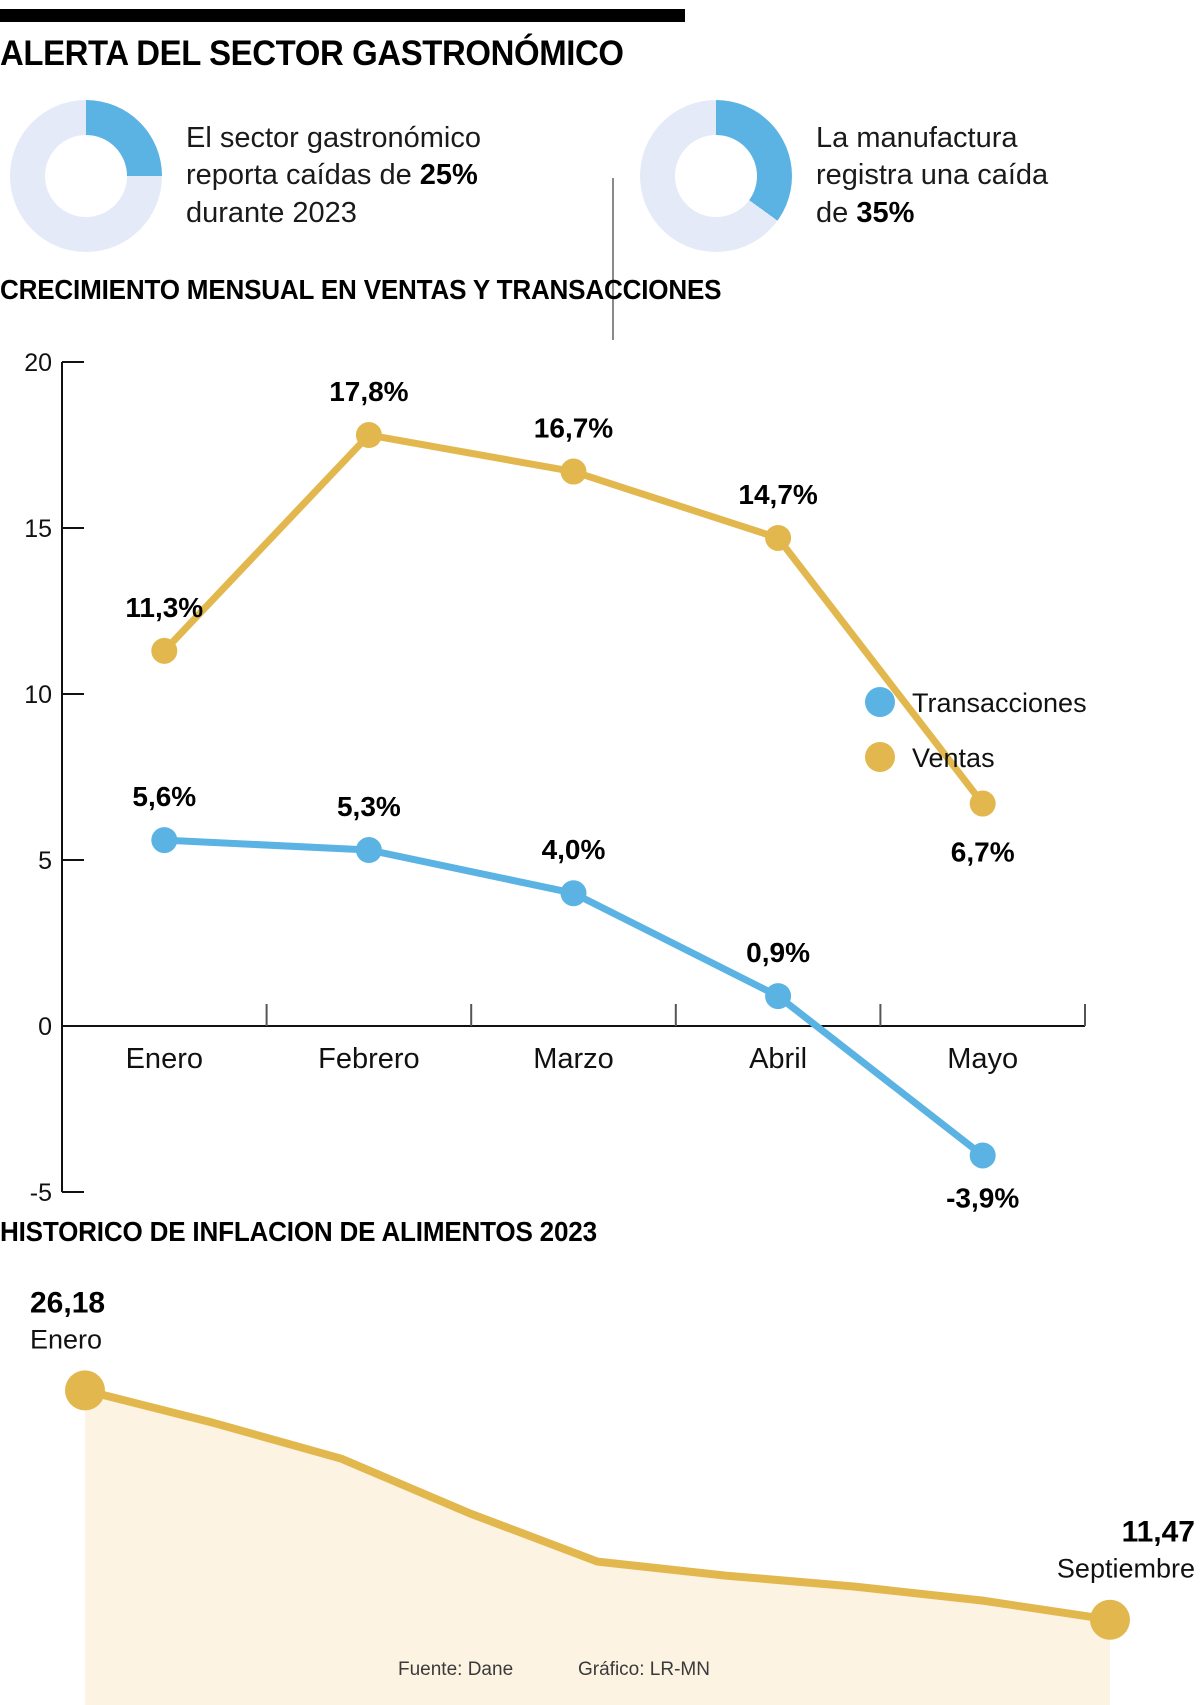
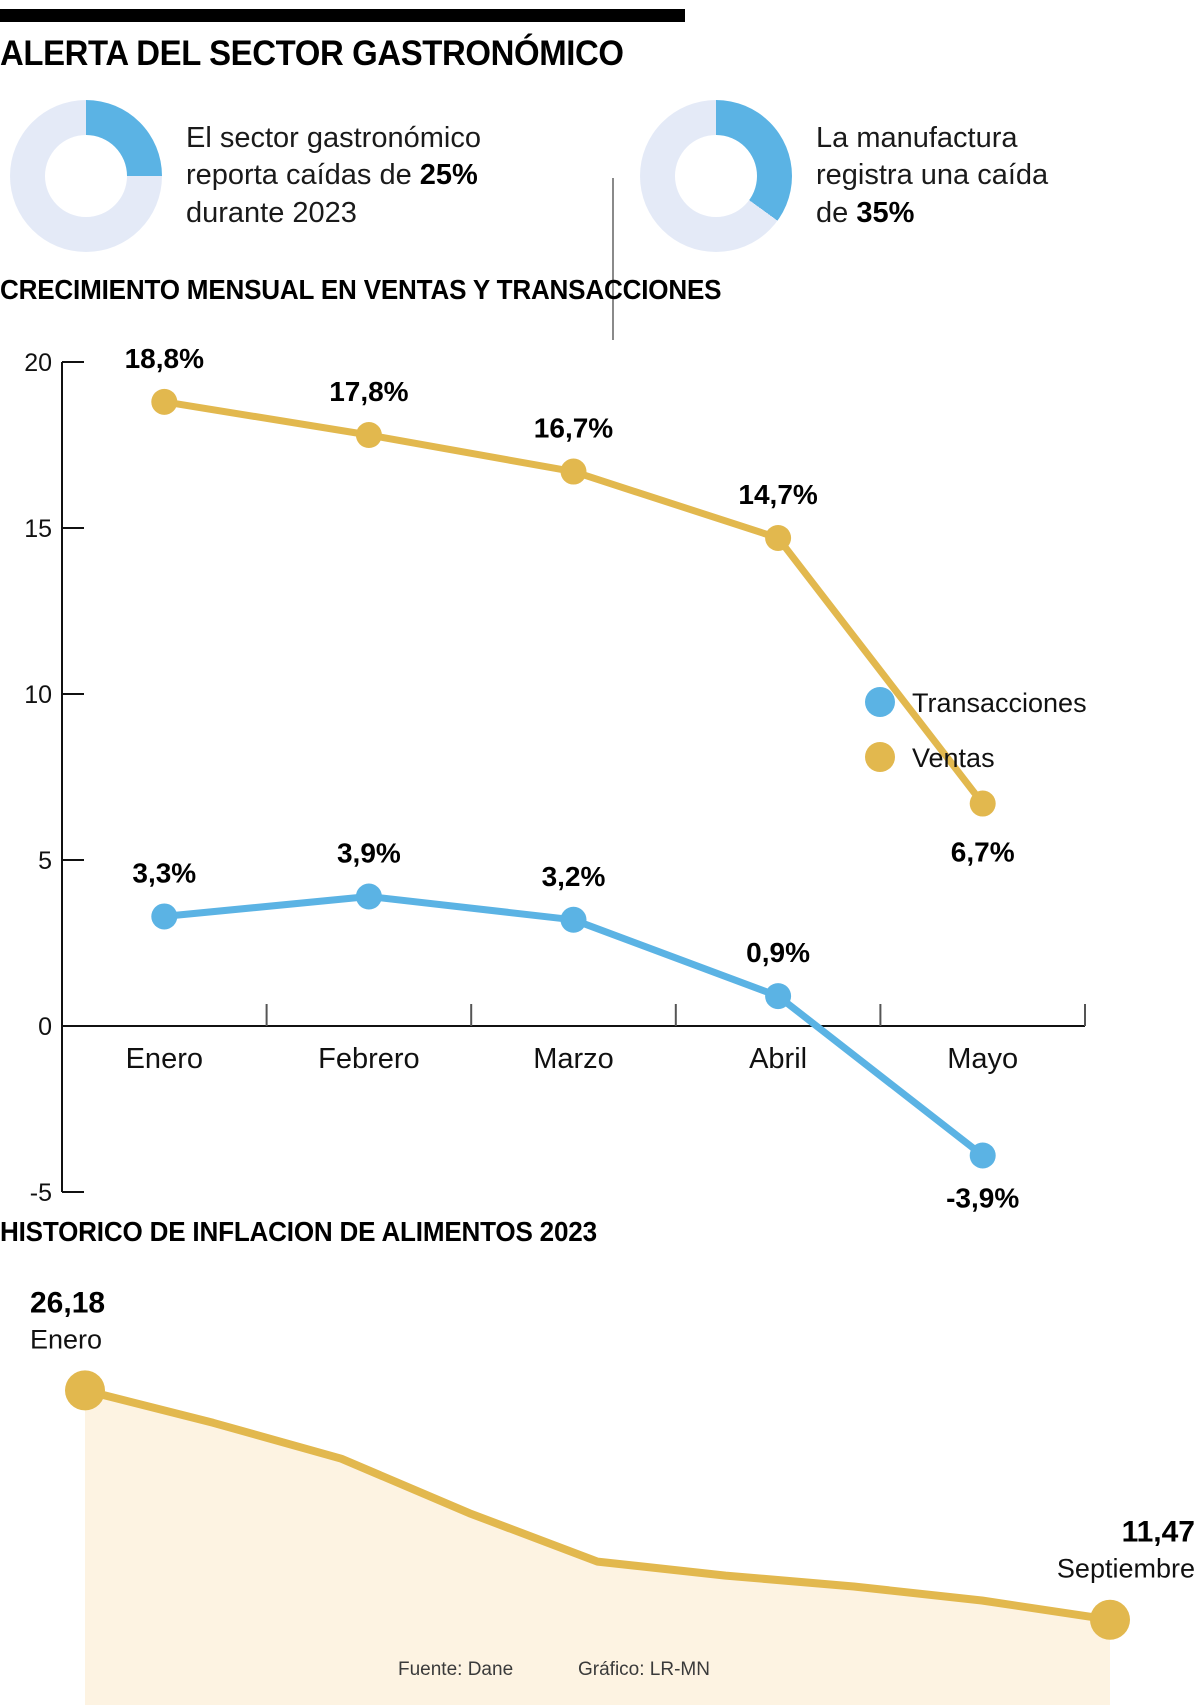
CRECIMIENTO MENSUAL EN VENTAS Y TRANSACCIONES/Transacciones/Enero: 5,6% -> 3,3%
CRECIMIENTO MENSUAL EN VENTAS Y TRANSACCIONES/Ventas/Enero: 11,3% -> 18,8%
CRECIMIENTO MENSUAL EN VENTAS Y TRANSACCIONES/Transacciones/Febrero: 5,3% -> 3,9%
CRECIMIENTO MENSUAL EN VENTAS Y TRANSACCIONES/Transacciones/Marzo: 4,0% -> 3,2%
